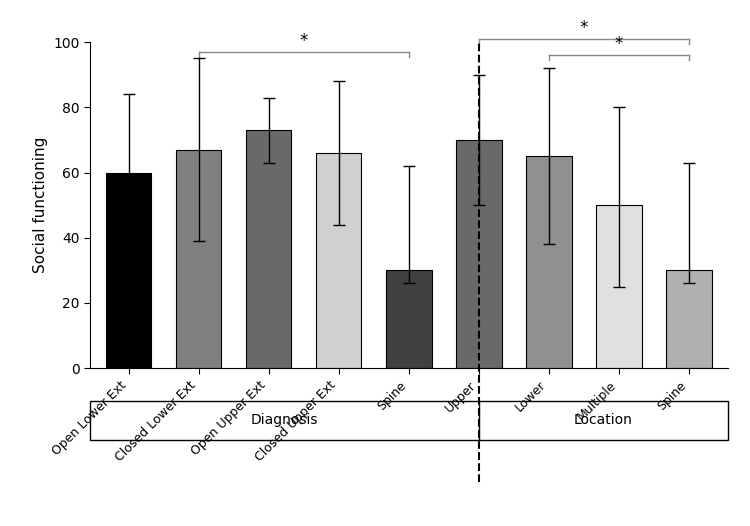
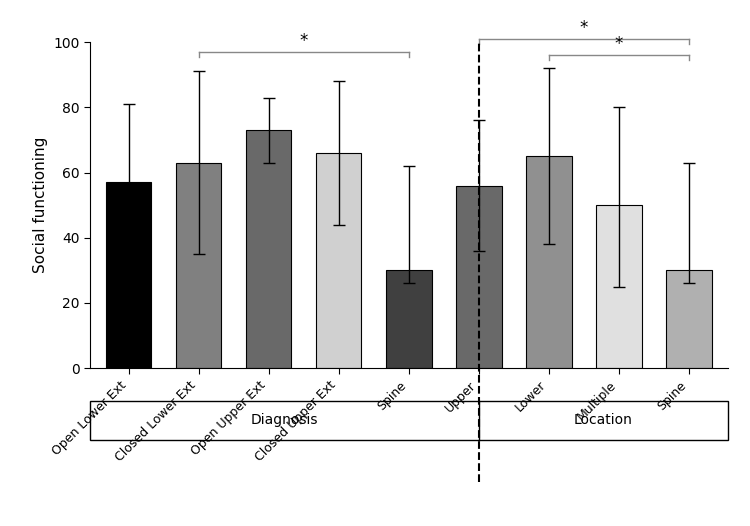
Open Lower Ext: 60 -> 57
Closed Lower Ext: 67 -> 63
Upper: 70 -> 56
